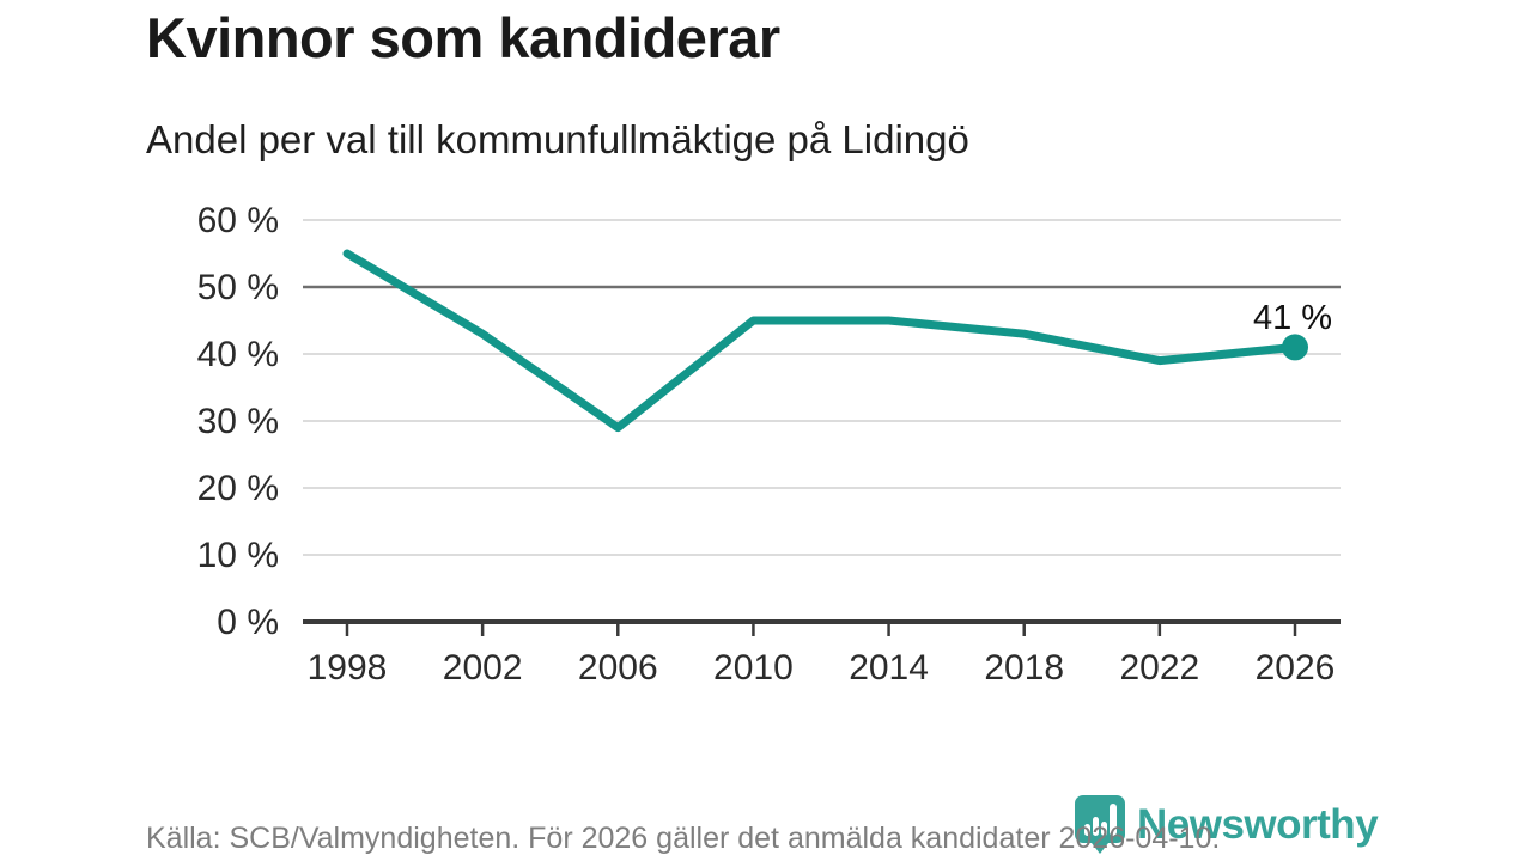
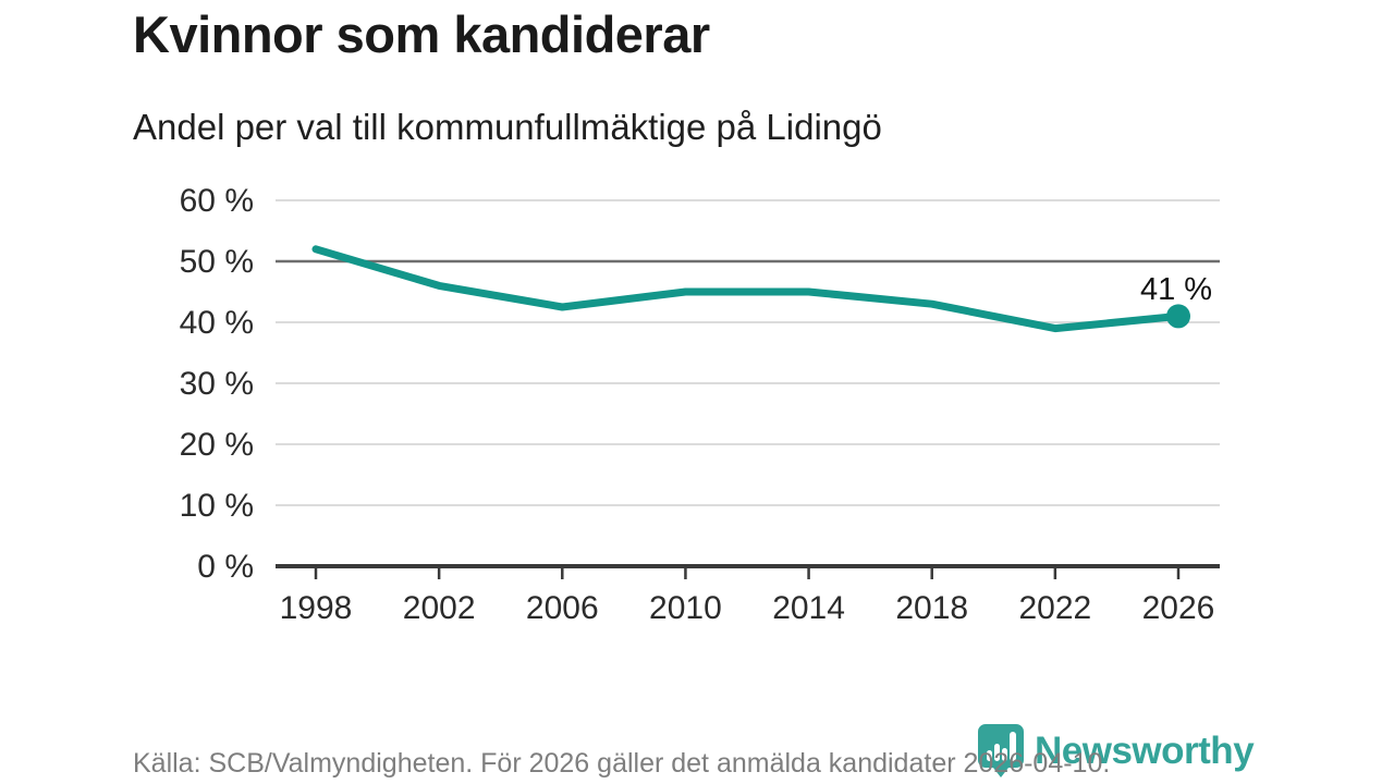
1998: 55% -> 52%
2002: 43% -> 46%
2006: 29% -> 42%
